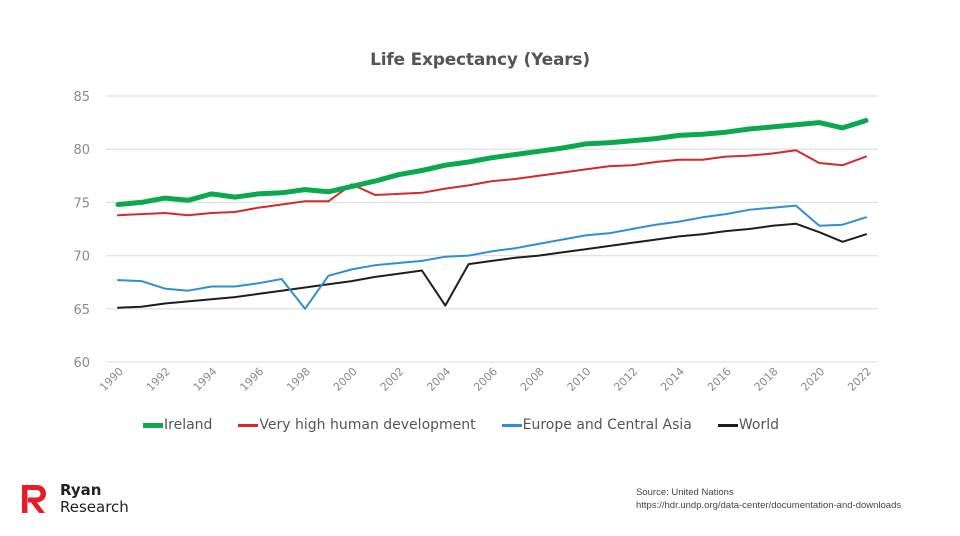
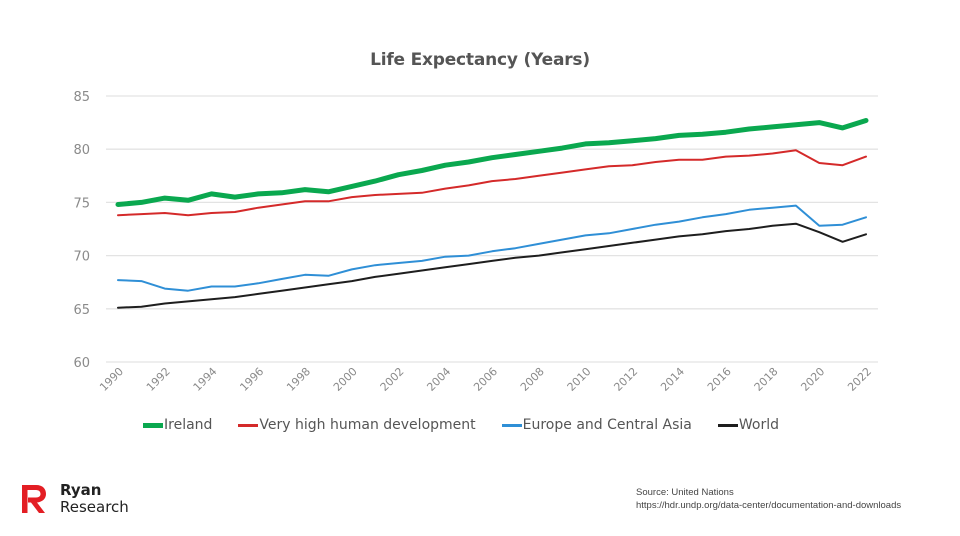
Europe and Central Asia/1998: 65.0 -> 68.2
Very high human development/2000: 76.7 -> 75.5
World/2004: 65.3 -> 68.9
